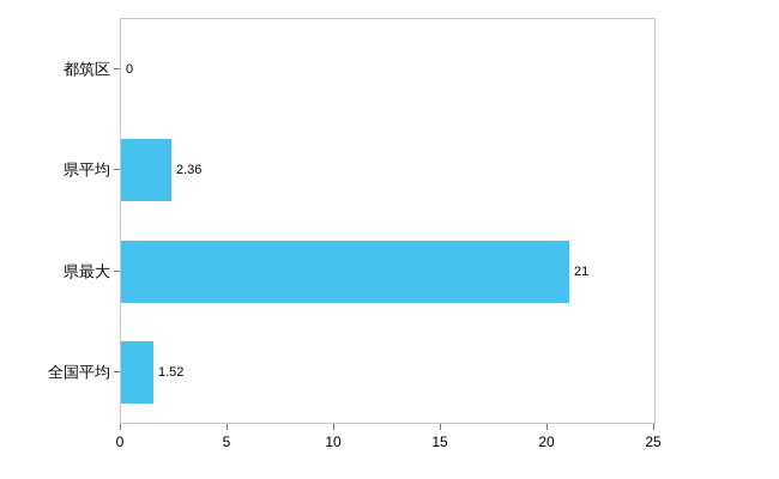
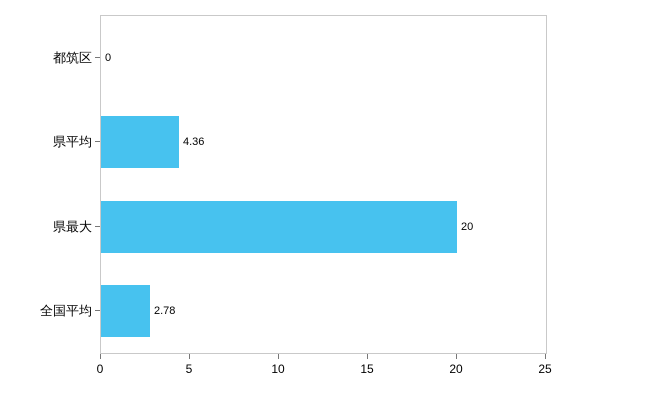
県平均: 2.36 -> 4.36
県最大: 21 -> 20
全国平均: 1.52 -> 2.78
